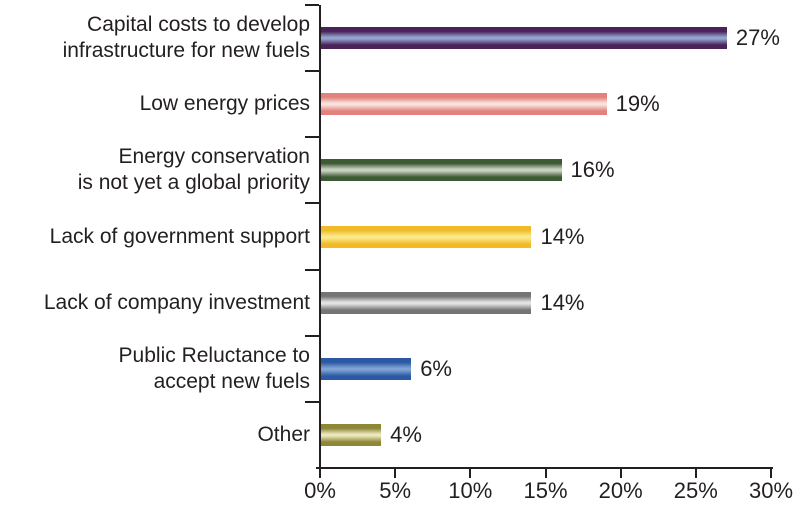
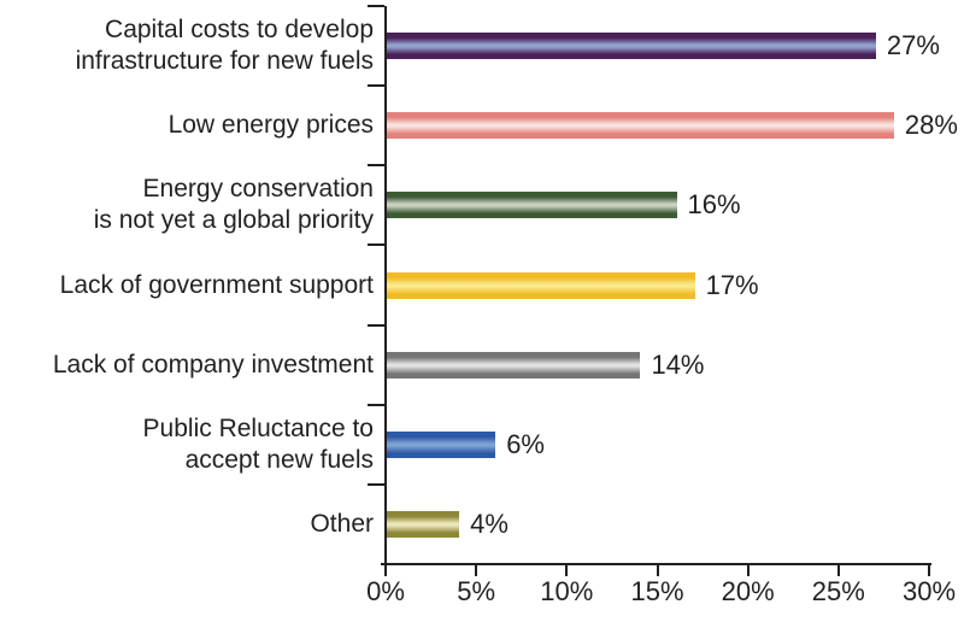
Low energy prices: 19% -> 28%
Lack of government support: 14% -> 17%
